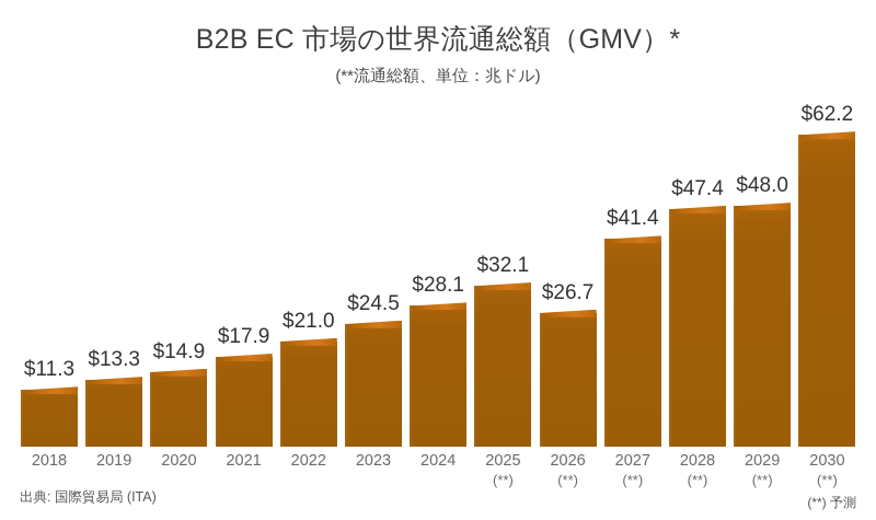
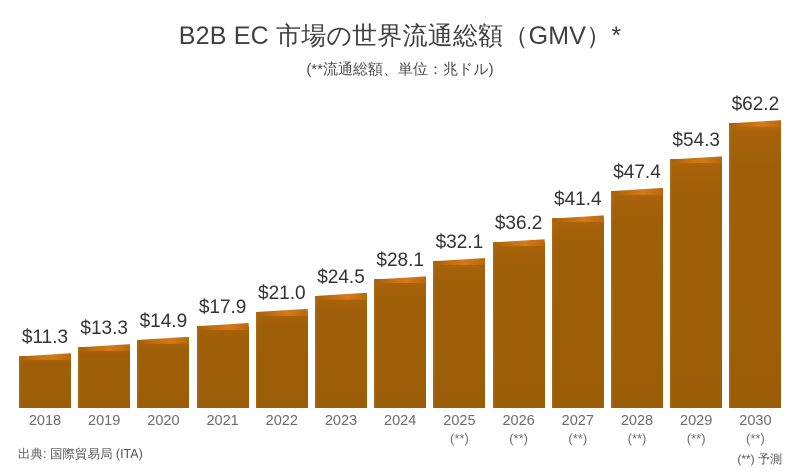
2026: $26.7 -> $36.2
2029: $48.0 -> $54.3
